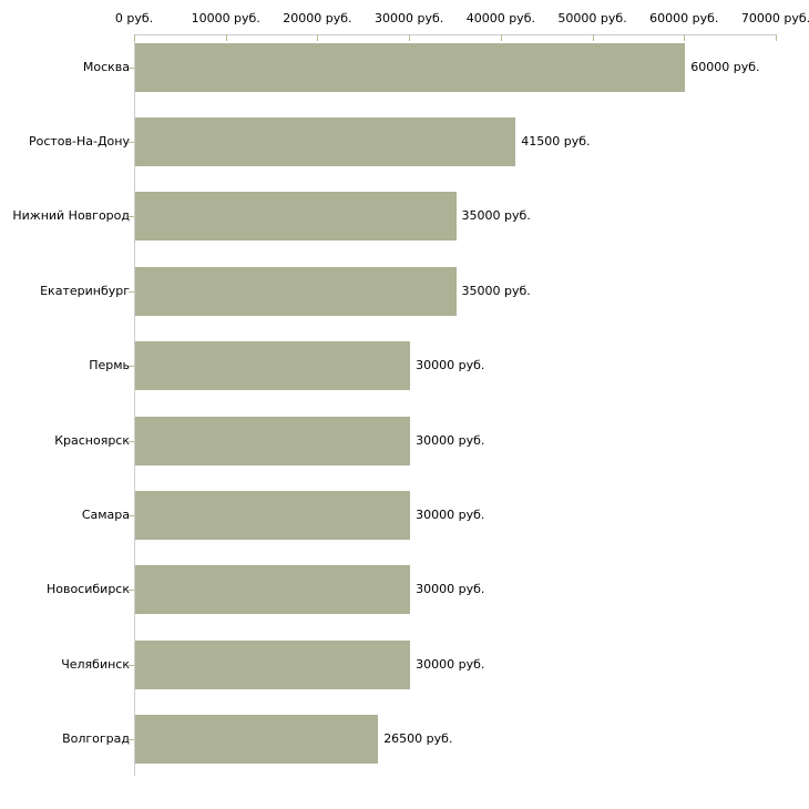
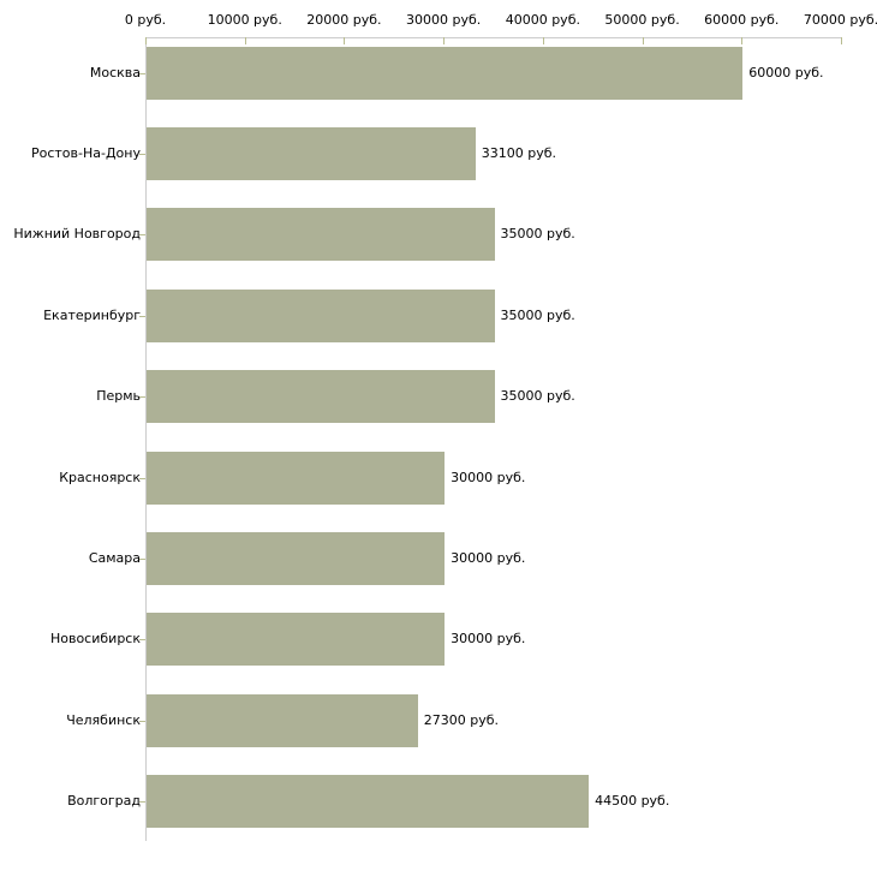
Ростов-На-Дону: 41500 -> 33100
Пермь: 30000 -> 35000
Челябинск: 30000 -> 27300
Волгоград: 26500 -> 44500
